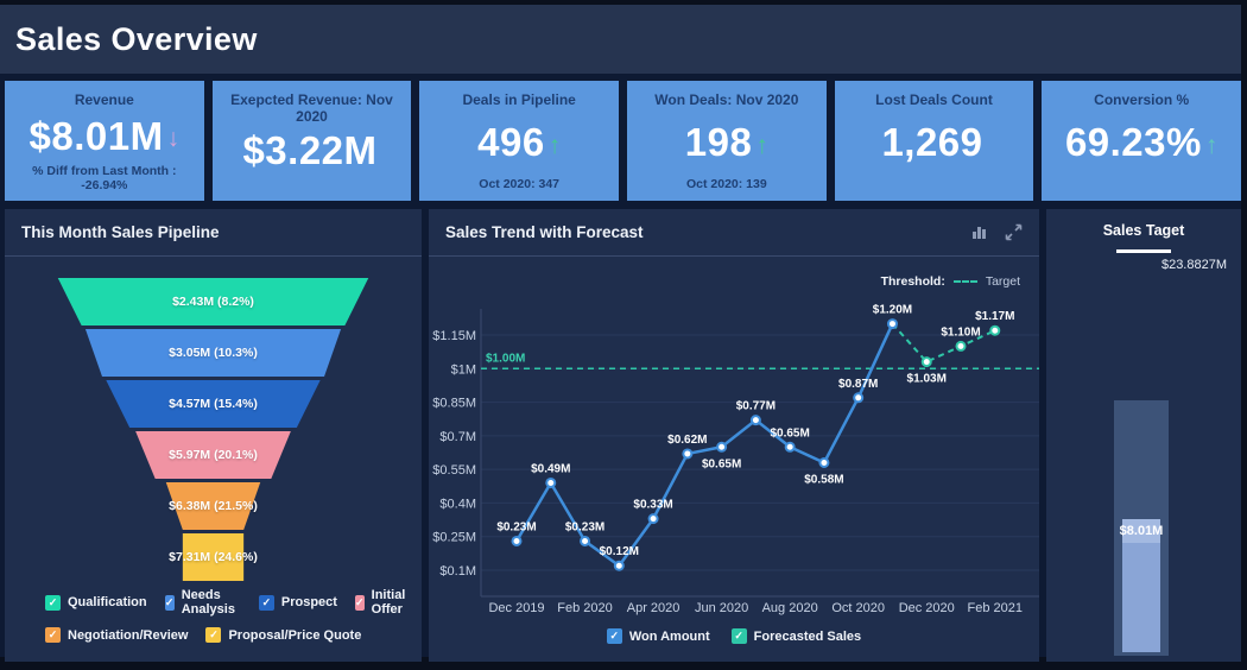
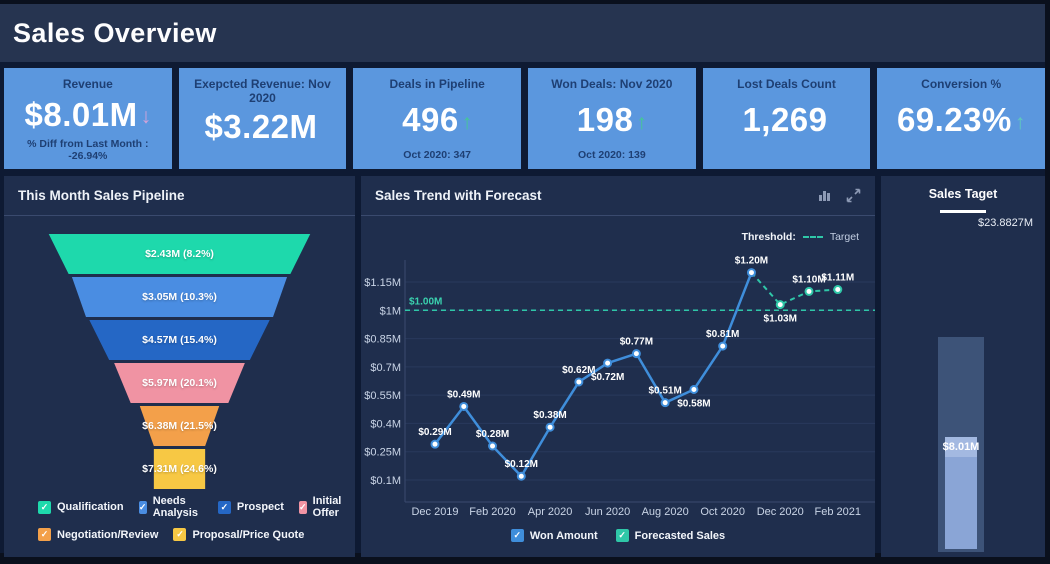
Sales Trend with Forecast/Dec 2019: $0.23M -> $0.29M
Sales Trend with Forecast/Feb 2020: $0.23M -> $0.28M
Sales Trend with Forecast/Apr 2020: $0.33M -> $0.38M
Sales Trend with Forecast/Jun 2020: $0.65M -> $0.72M
Sales Trend with Forecast/Aug 2020: $0.65M -> $0.51M
Sales Trend with Forecast/Oct 2020: $0.87M -> $0.81M
Sales Trend with Forecast/Feb 2021: $1.17M -> $1.11M
